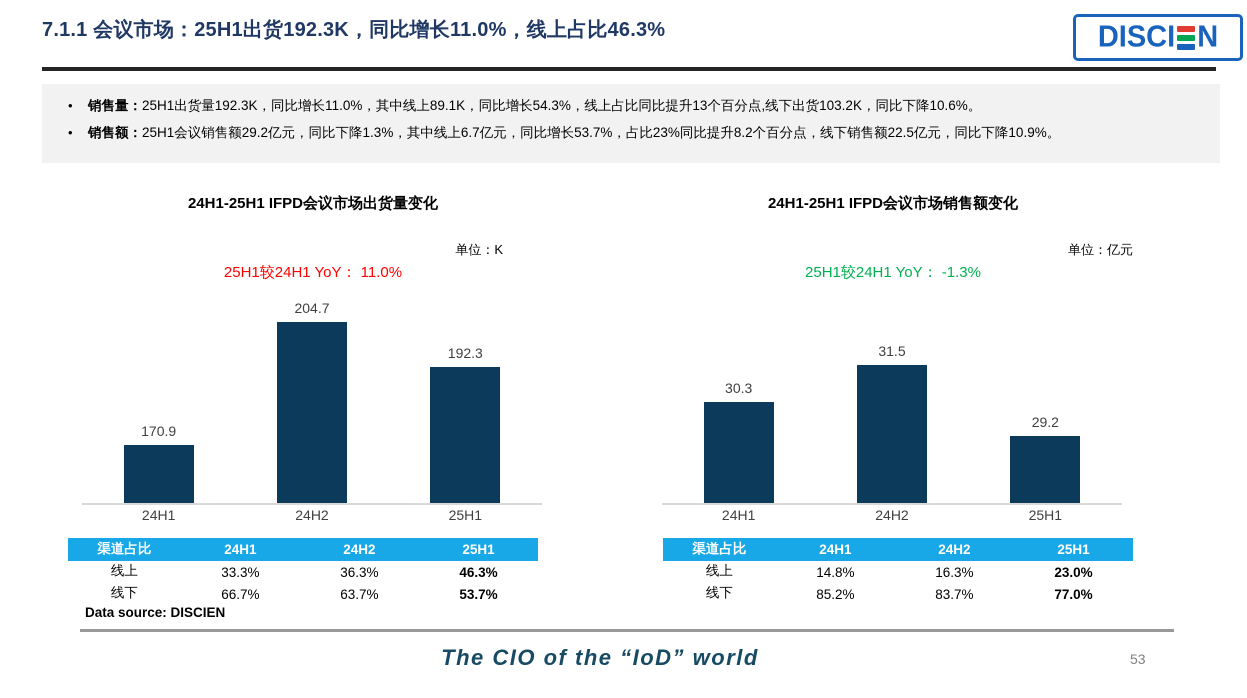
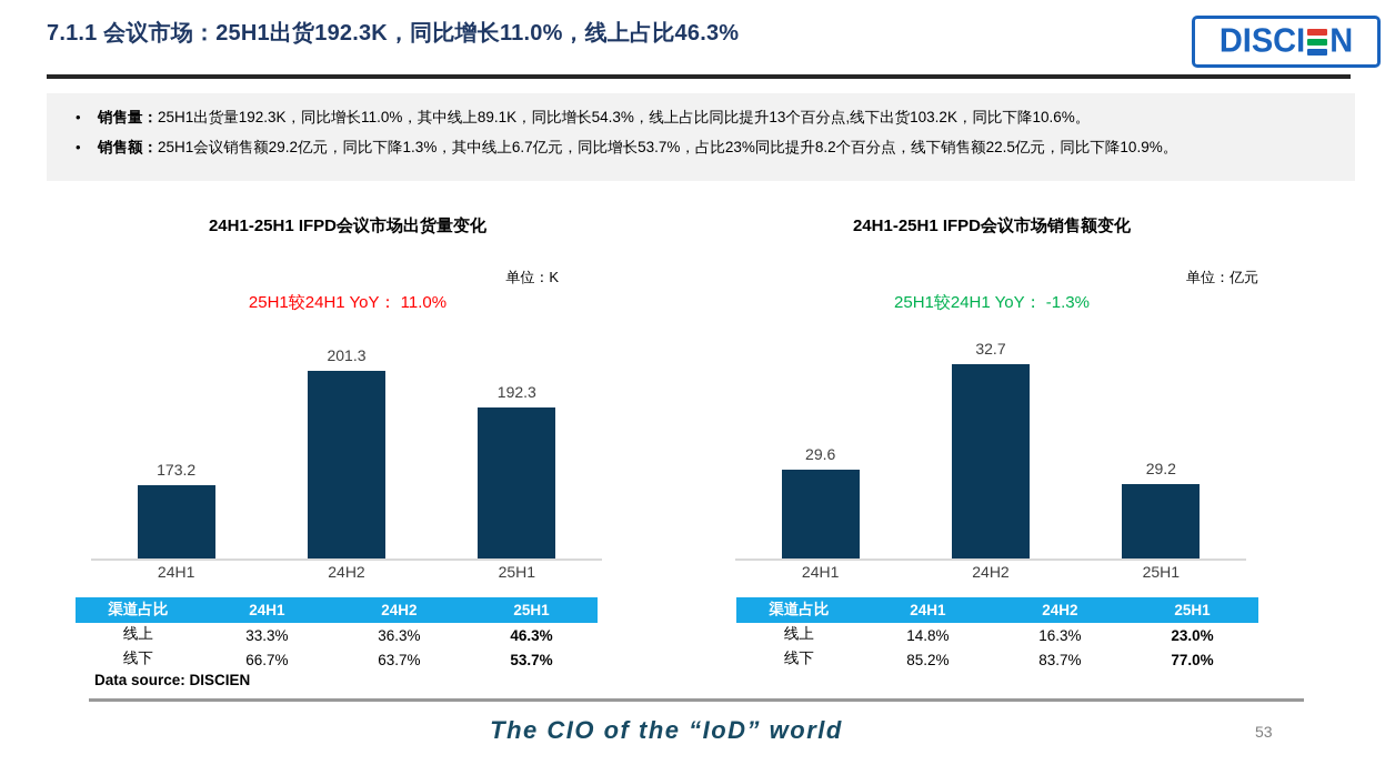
24H1-25H1 IFPD会议市场出货量变化/24H1: 170.9 -> 173.2
24H1-25H1 IFPD会议市场出货量变化/24H2: 204.7 -> 201.3
24H1-25H1 IFPD会议市场销售额变化/24H1: 30.3 -> 29.6
24H1-25H1 IFPD会议市场销售额变化/24H2: 31.5 -> 32.7
